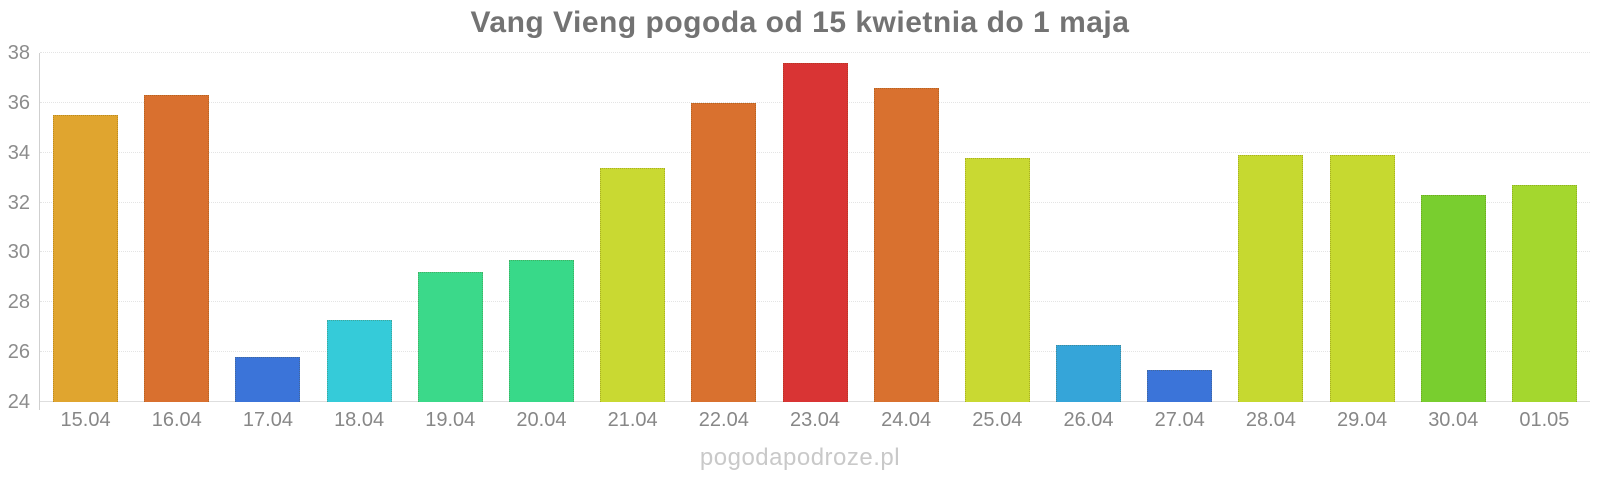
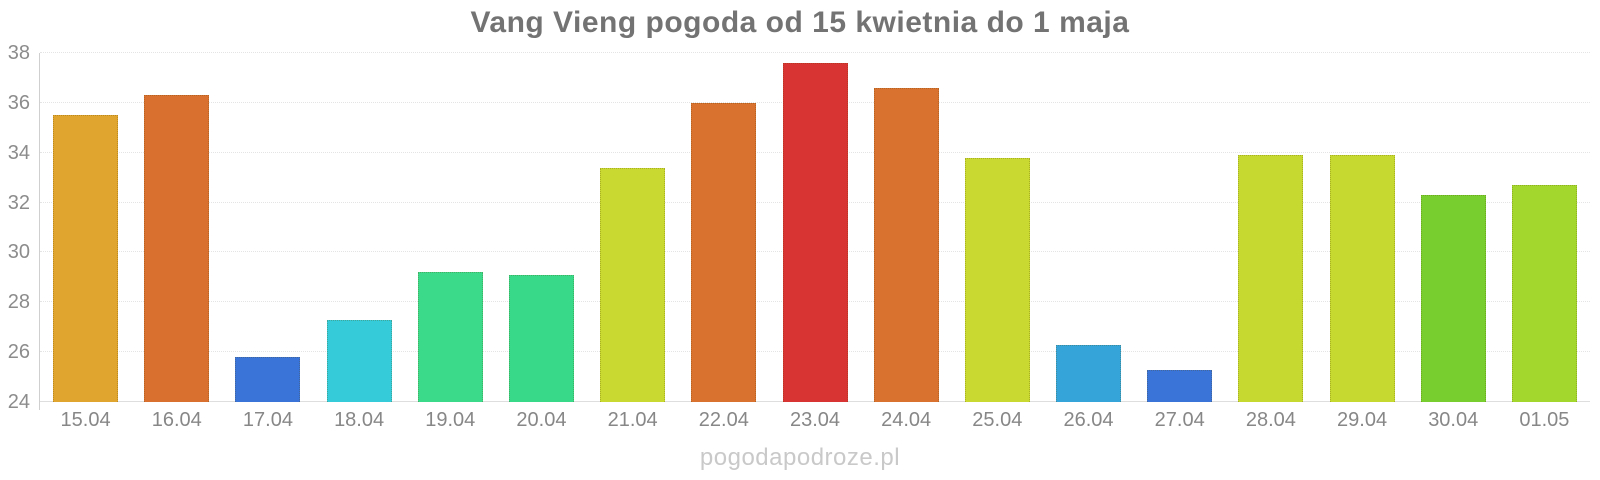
20.04: 29.7 -> 29.1
